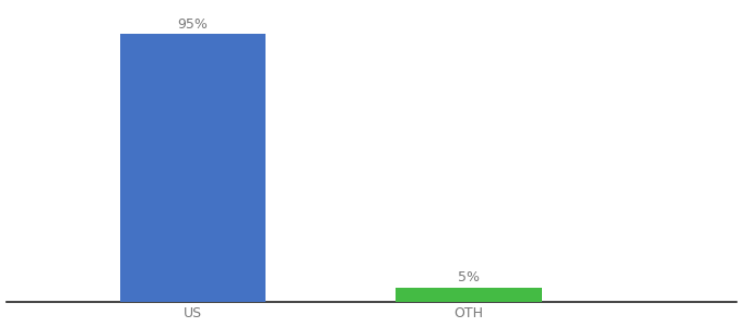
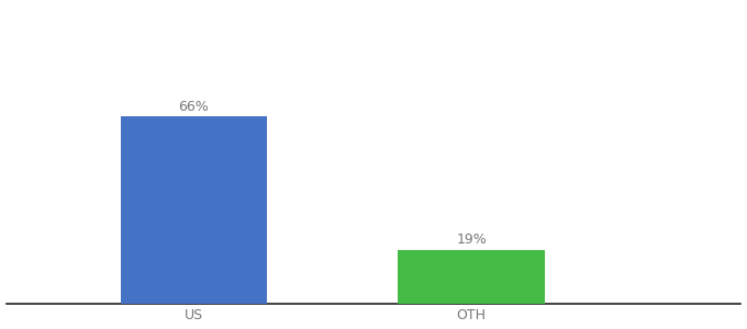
US: 95% -> 66%
OTH: 5% -> 19%
